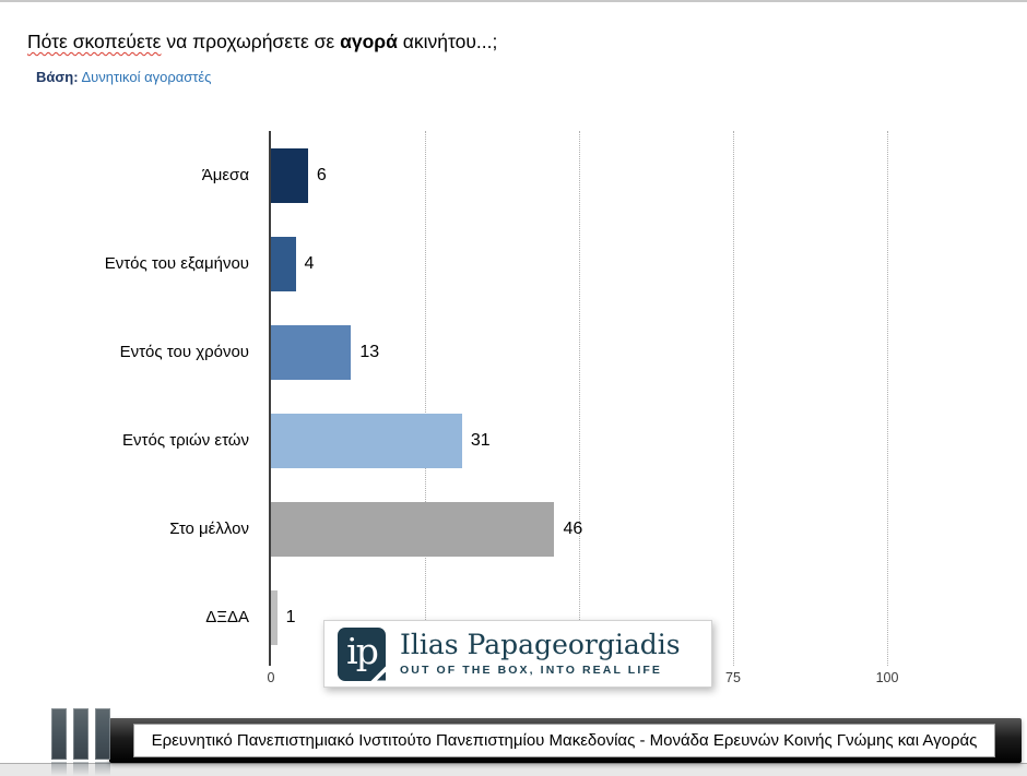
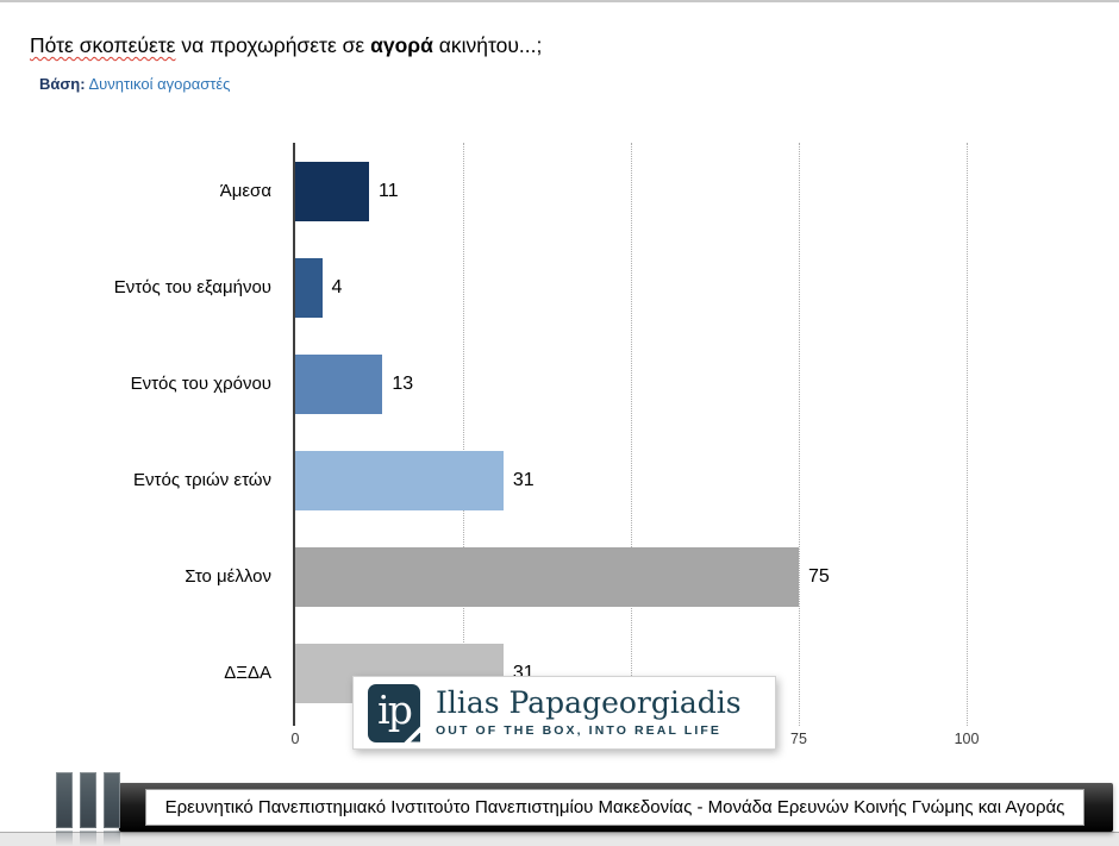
Άμεσα: 6 -> 11
Στο μέλλον: 46 -> 75
ΔΞΔΑ: 1 -> 31
